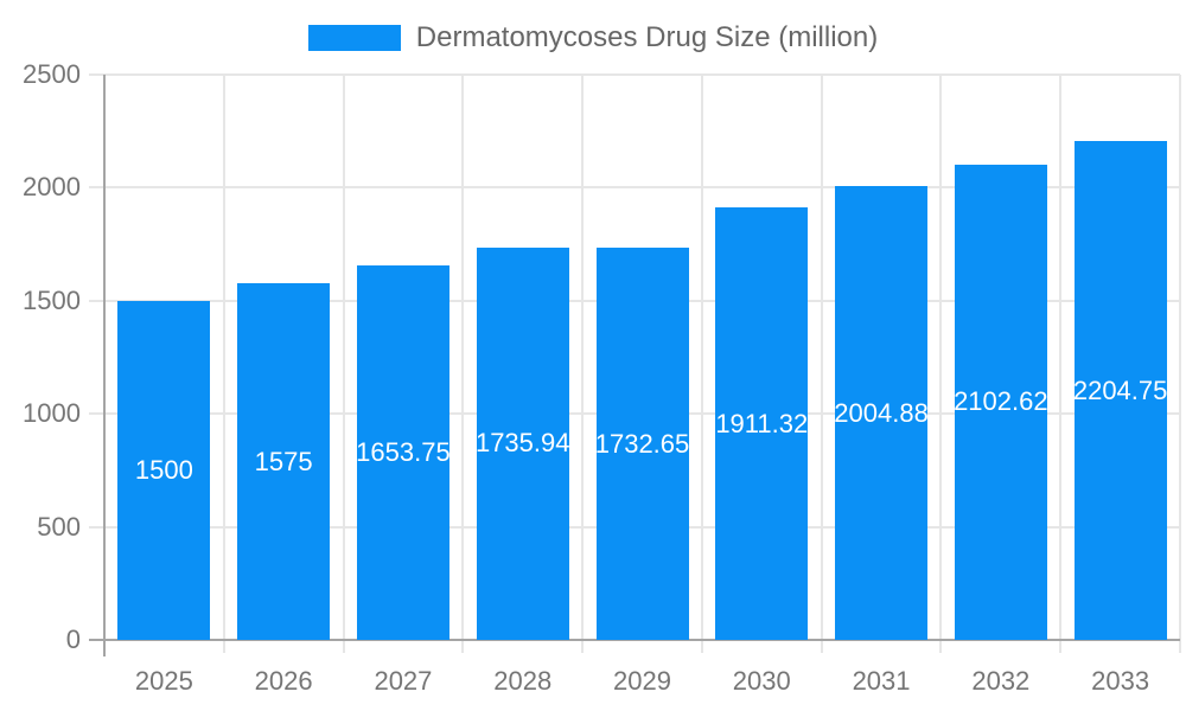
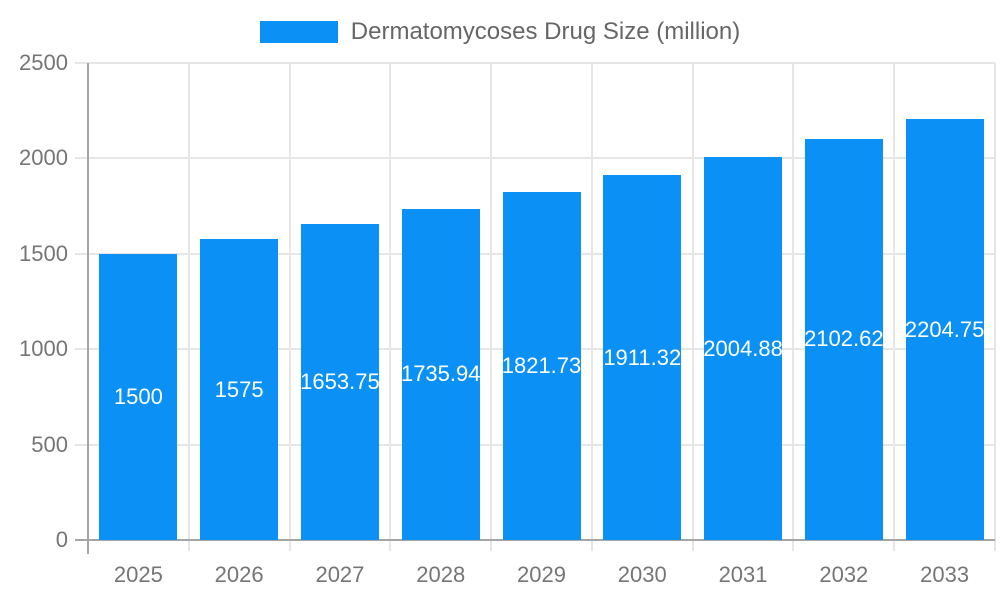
2029: 1732.65 -> 1821.73
